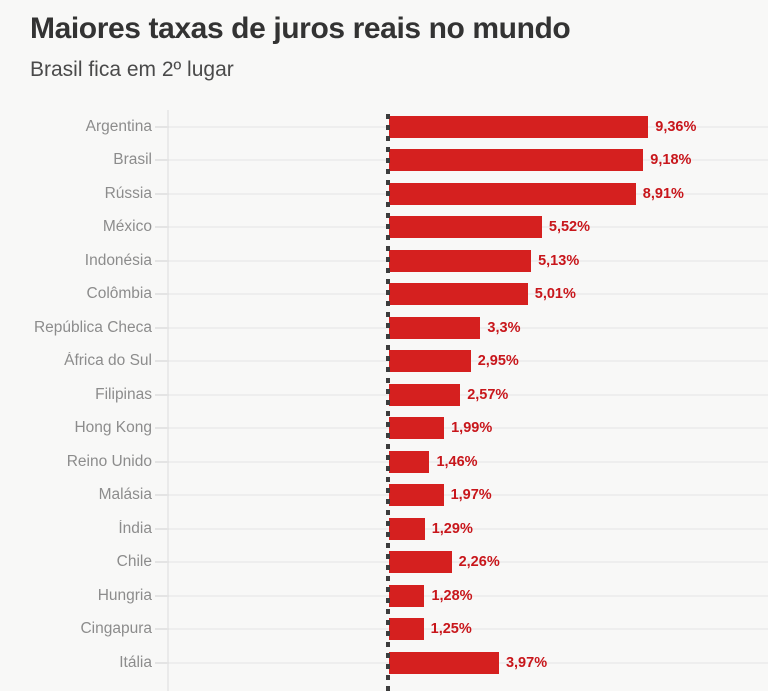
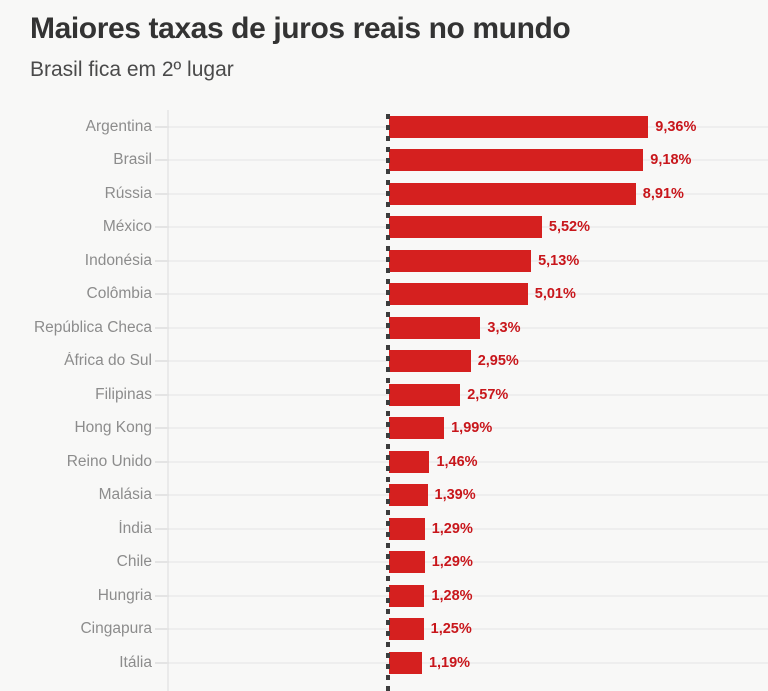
Malásia: 1,97% -> 1,39%
Chile: 2,26% -> 1,29%
Itália: 3,97% -> 1,19%
